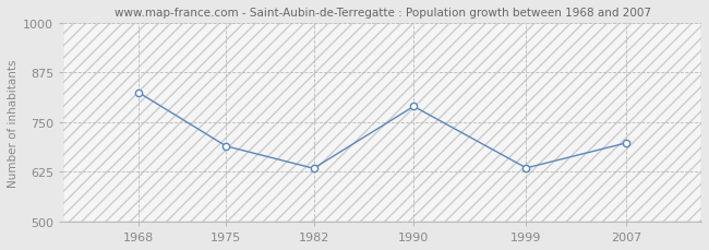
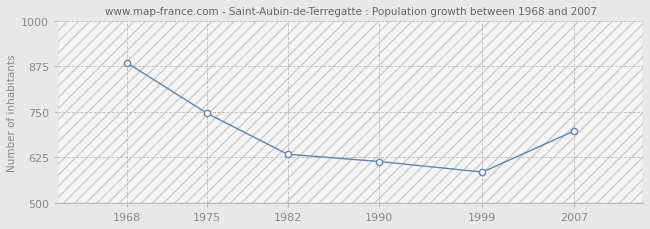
1968: 825 -> 885
1975: 690 -> 746
1990: 790 -> 614
1999: 635 -> 585
